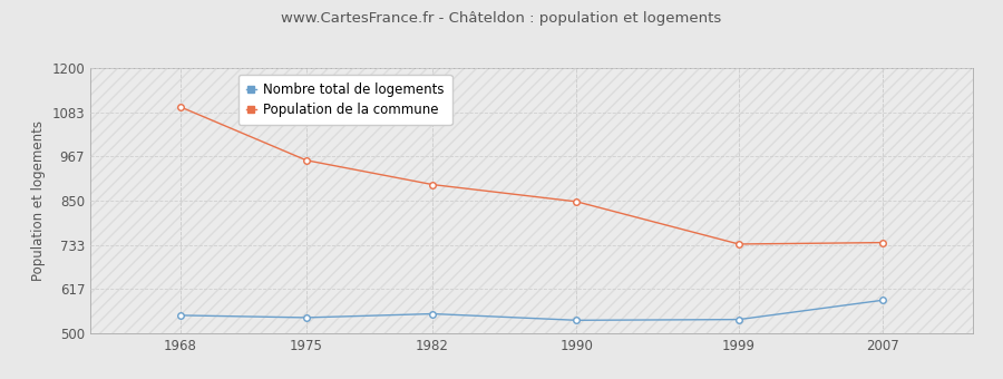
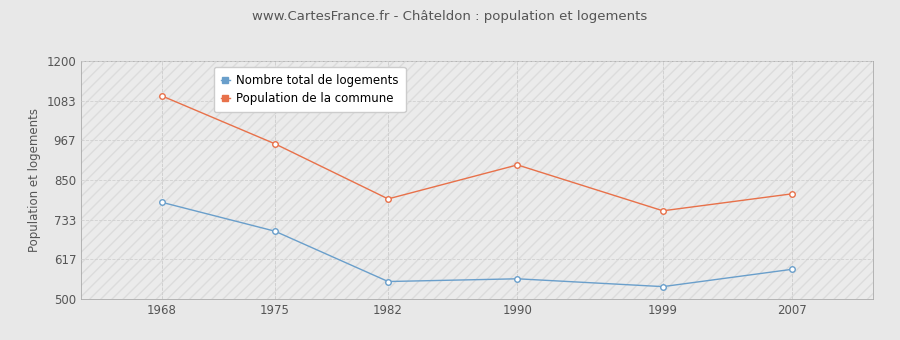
Nombre total de logements/1968: 548 -> 785
Nombre total de logements/1975: 542 -> 700
Population de la commune/1982: 893 -> 795
Nombre total de logements/1990: 535 -> 560
Population de la commune/1990: 848 -> 895
Population de la commune/1999: 736 -> 760
Population de la commune/2007: 740 -> 810
